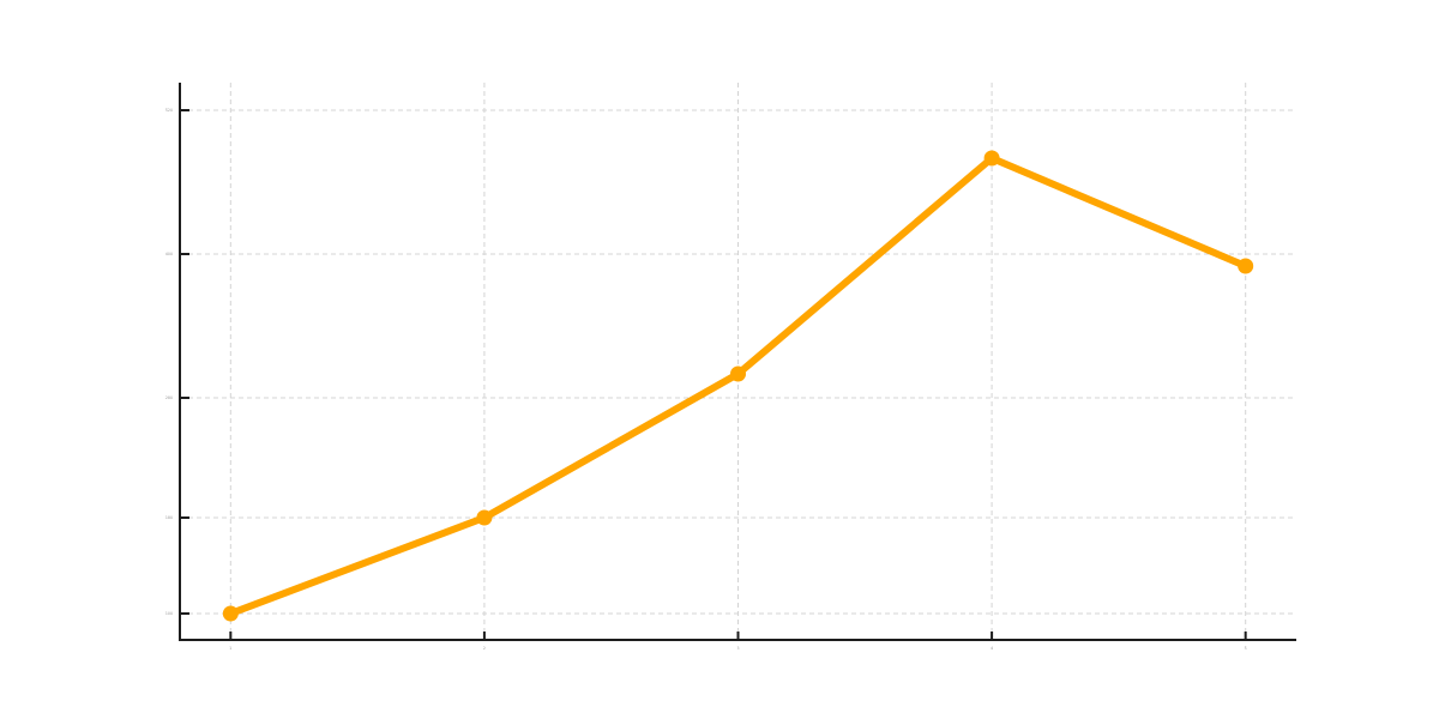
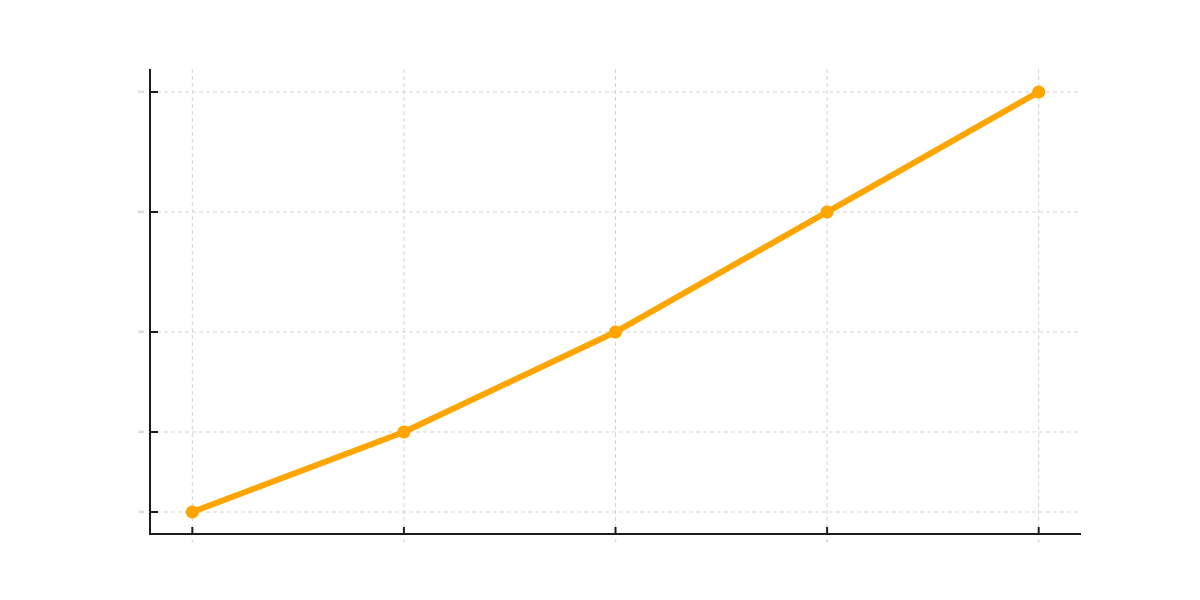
3: 300 -> 280
4: 480 -> 400
5: 390 -> 520
